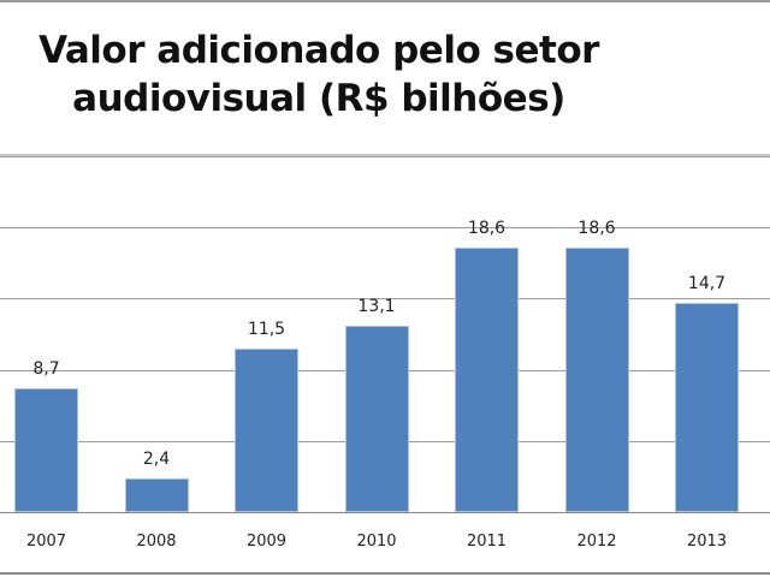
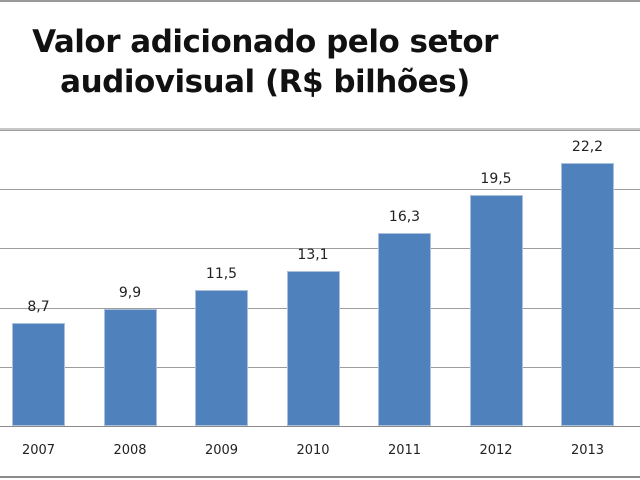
2008: 2,4 -> 9,9
2011: 18,6 -> 16,3
2012: 18,6 -> 19,5
2013: 14,7 -> 22,2
